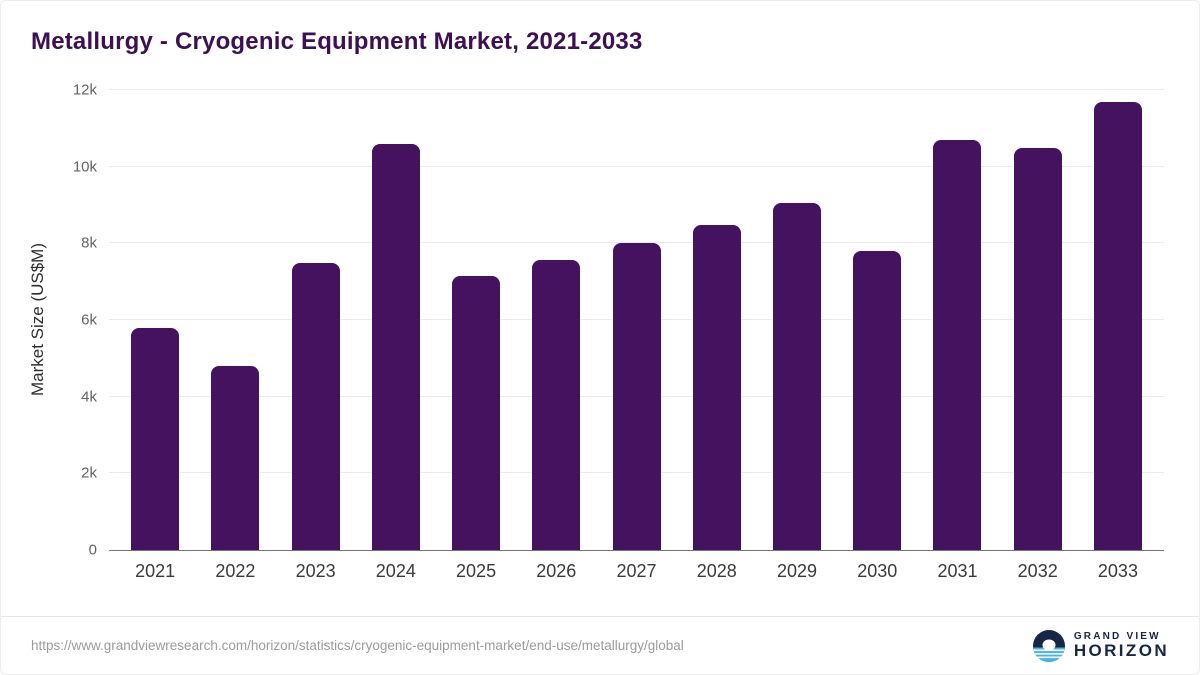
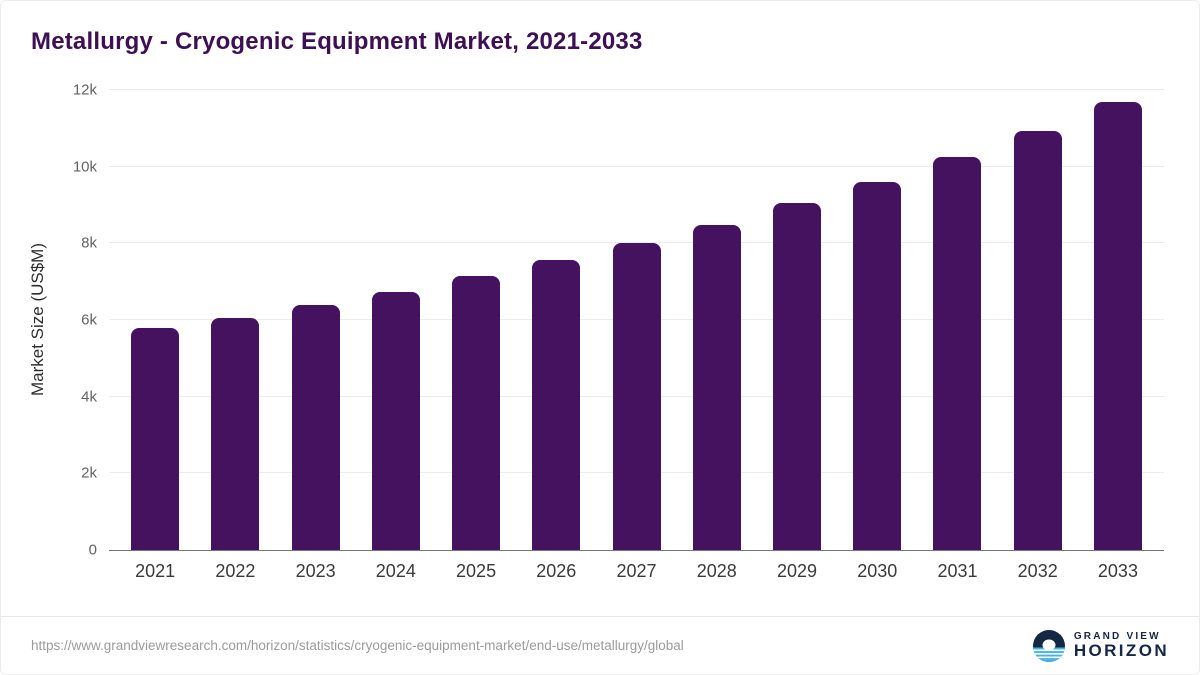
2022: 4.8k -> 6.1k
2023: 7.5k -> 6.4k
2024: 10.6k -> 6.7k
2030: 7.8k -> 9.6k
2031: 10.7k -> 10.2k
2032: 10.5k -> 10.9k
